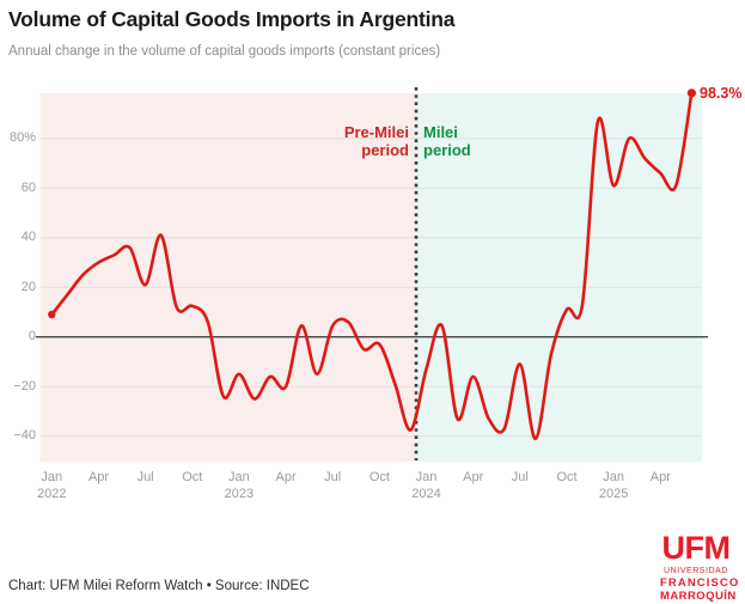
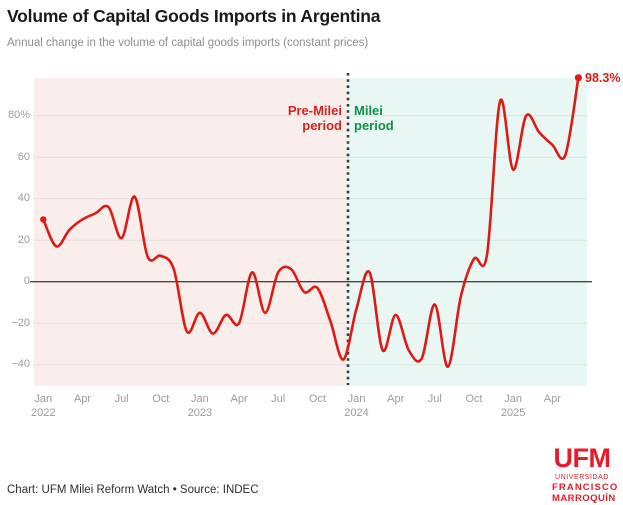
Jan 2022: 9% -> 30%
Jan 2025: 61% -> 54%
